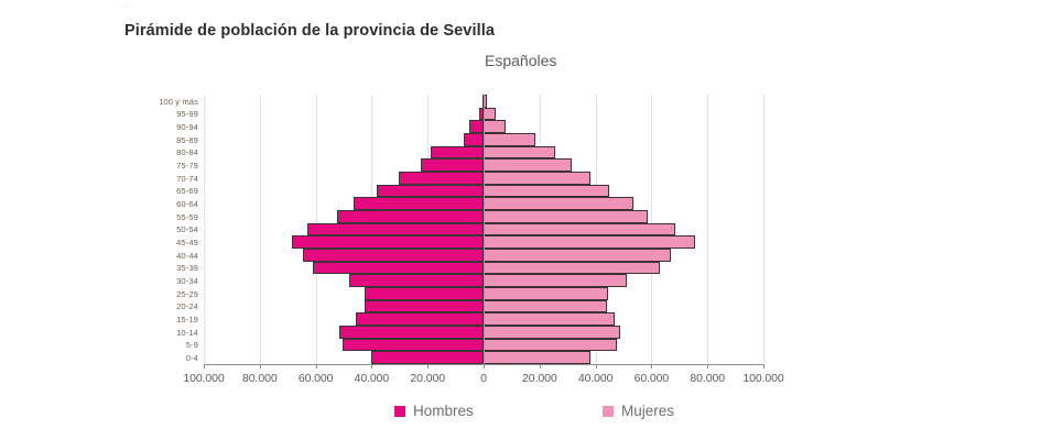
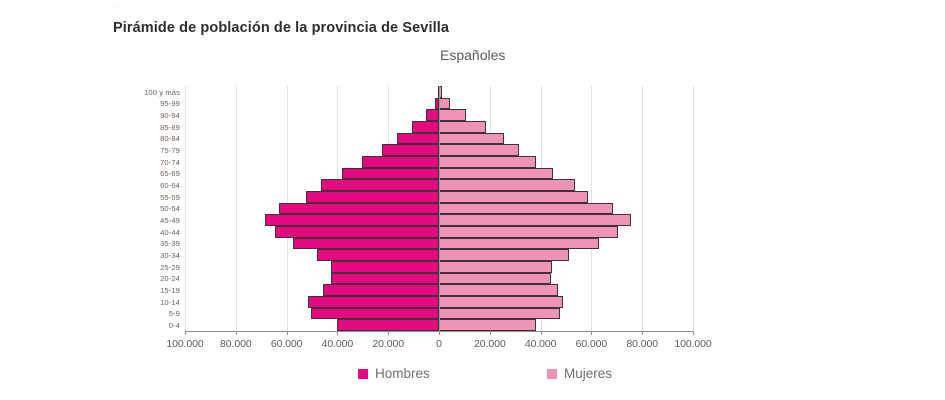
Mujeres/90-94: 8000 -> 10000
Hombres/85-89: 7000 -> 10000
Hombres/80-84: 19000 -> 16000
Mujeres/40-44: 67000 -> 70000
Hombres/35-39: 61000 -> 58000
